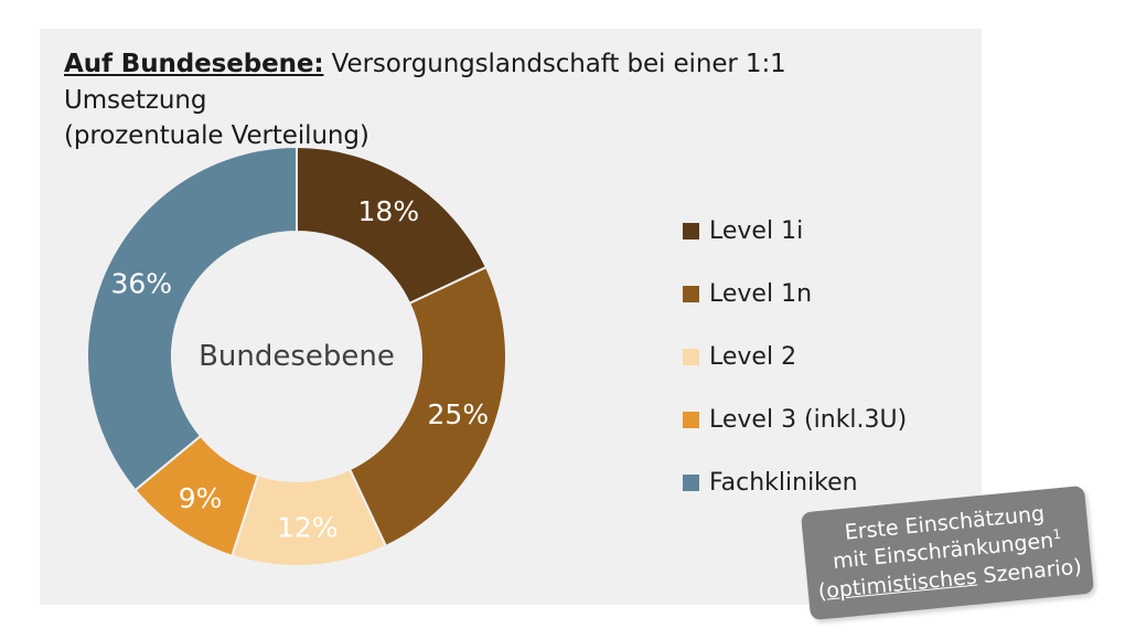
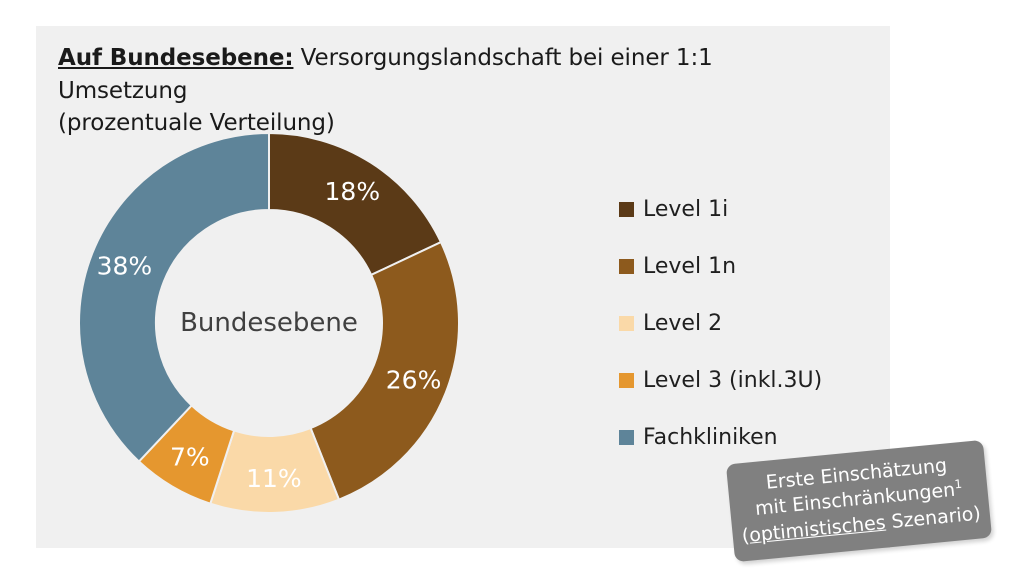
Level 1n: 25% -> 26%
Level 2: 12% -> 11%
Level 3 (inkl.3U): 9% -> 7%
Fachkliniken: 36% -> 38%
